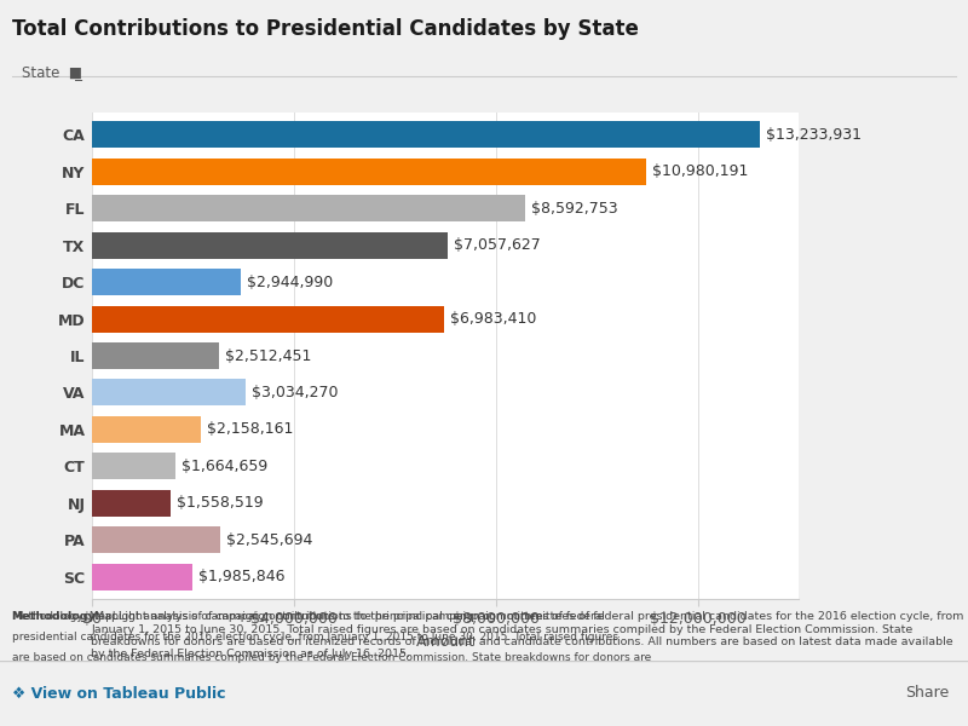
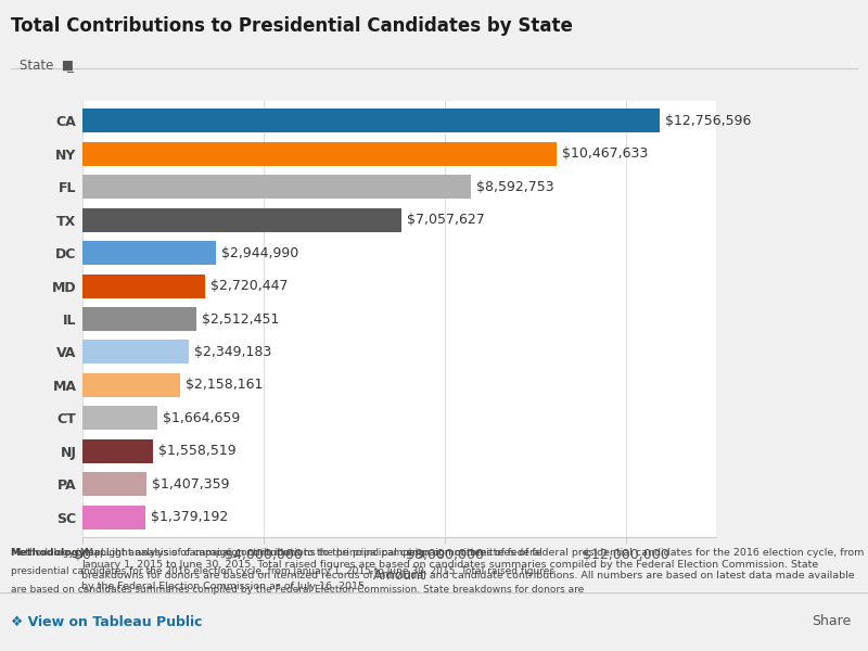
CA: $13,233,931 -> $12,756,596
NY: $10,980,191 -> $10,467,633
MD: $6,983,410 -> $2,720,447
VA: $3,034,270 -> $2,349,183
PA: $2,545,694 -> $1,407,359
SC: $1,985,846 -> $1,379,192
